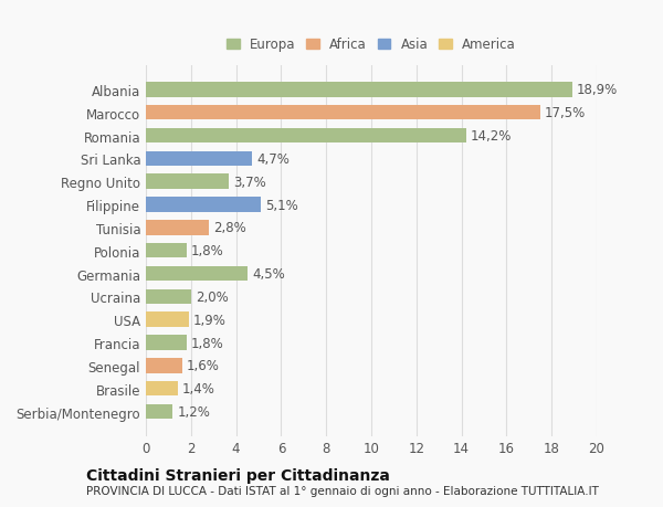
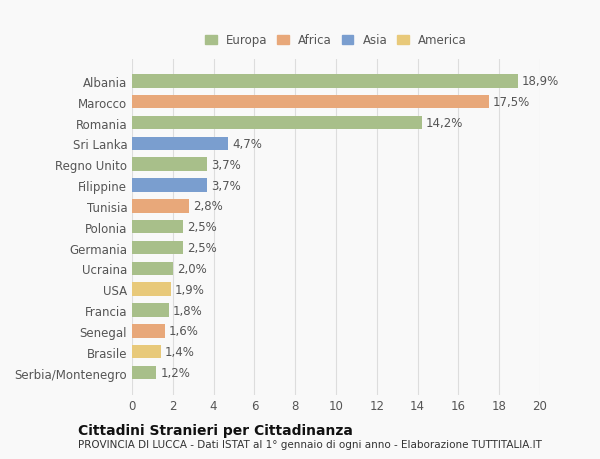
Filippine: 5,1% -> 3,7%
Polonia: 1,8% -> 2,5%
Germania: 4,5% -> 2,5%
